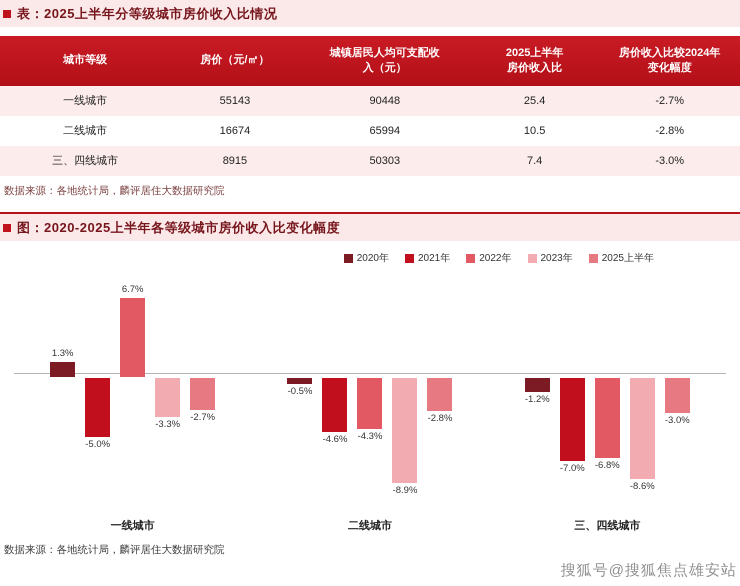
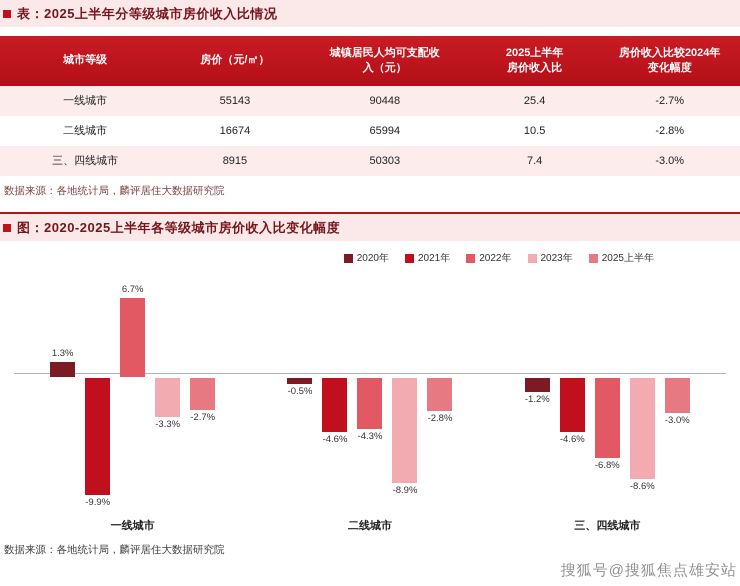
2021年/一线城市: -5.0% -> -9.9%
2021年/三、四线城市: -7.0% -> -4.6%
